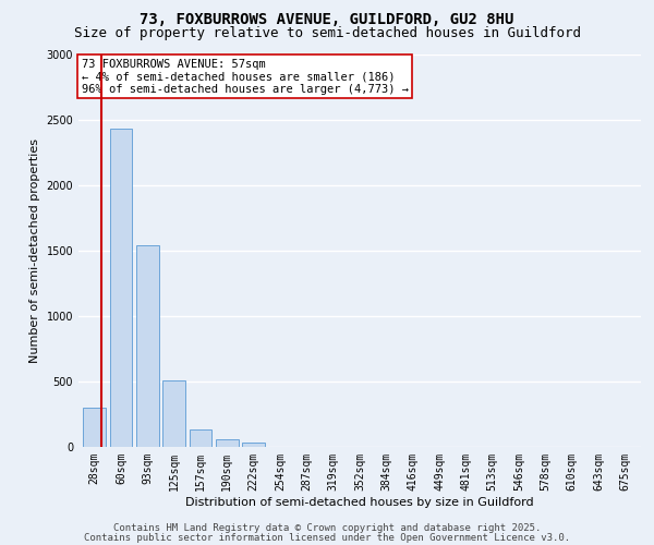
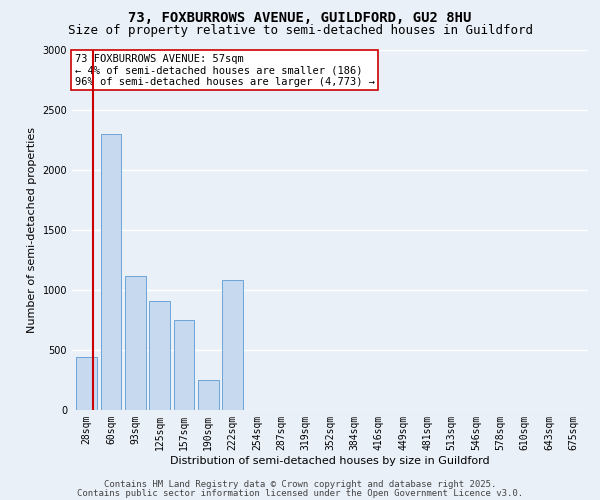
28sqm: 300 -> 440
60sqm: 2430 -> 2300
93sqm: 1540 -> 1120
125sqm: 510 -> 910
157sqm: 130 -> 750
190sqm: 60 -> 250
222sqm: 40 -> 1080
